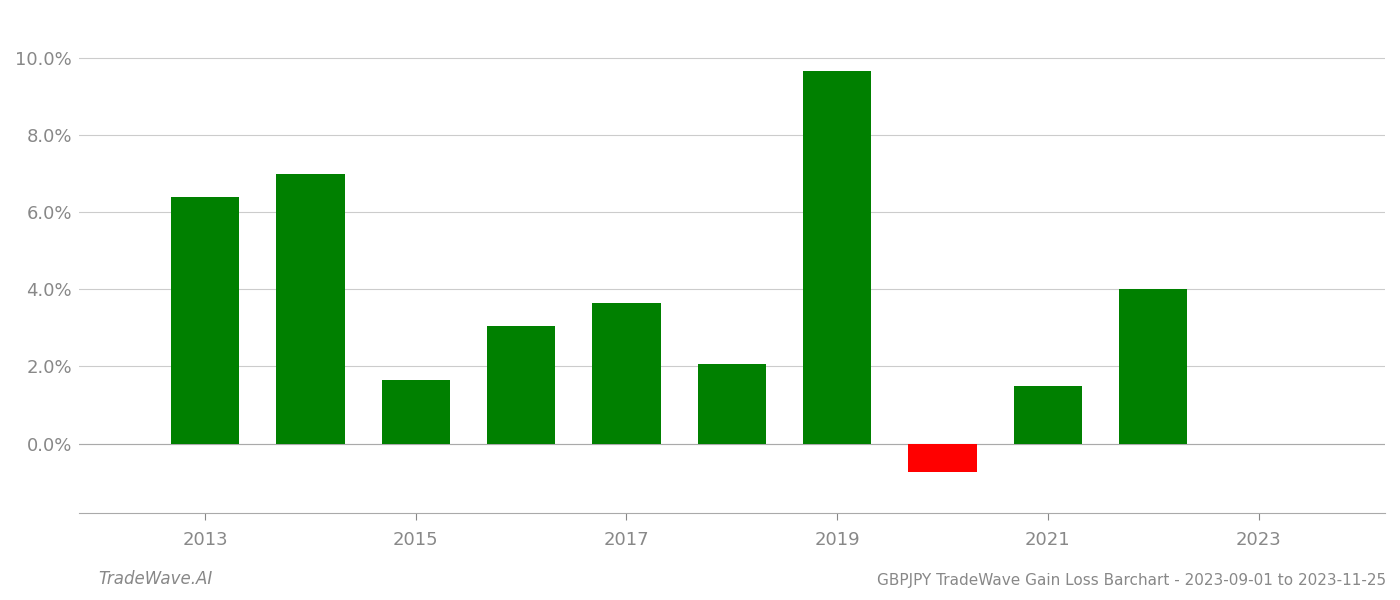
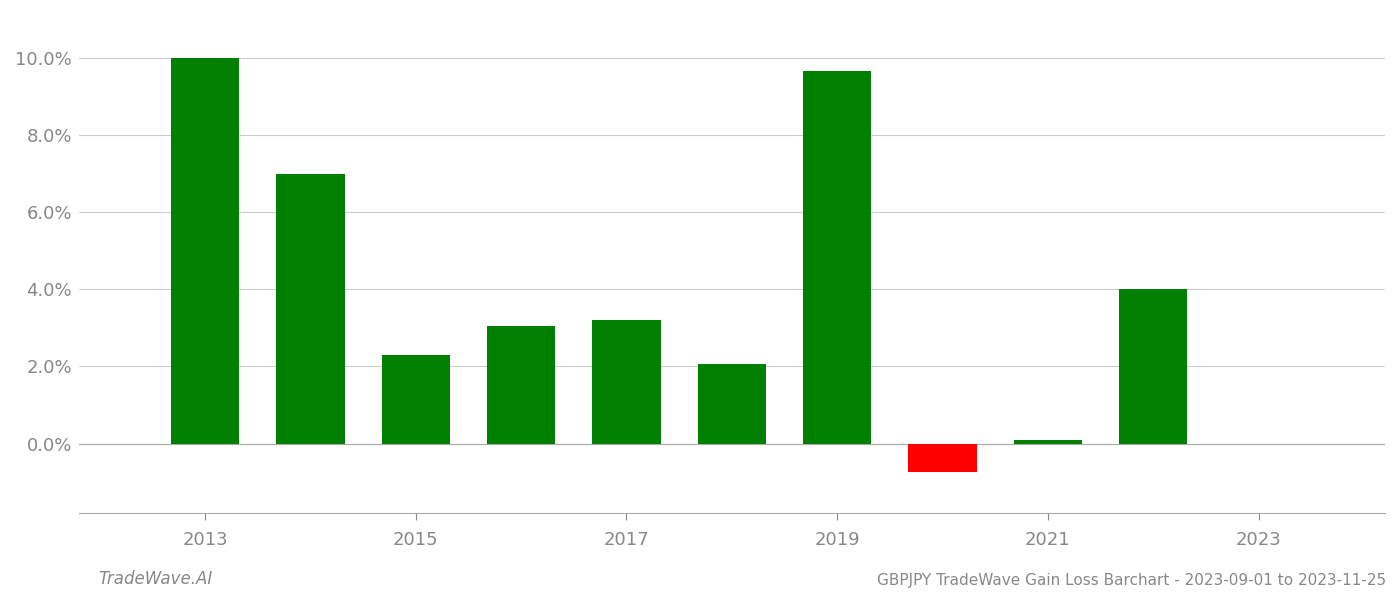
2013: 6.40% -> 10.00%
2015: 1.65% -> 2.30%
2017: 3.65% -> 3.20%
2021: 1.50% -> 0.10%
